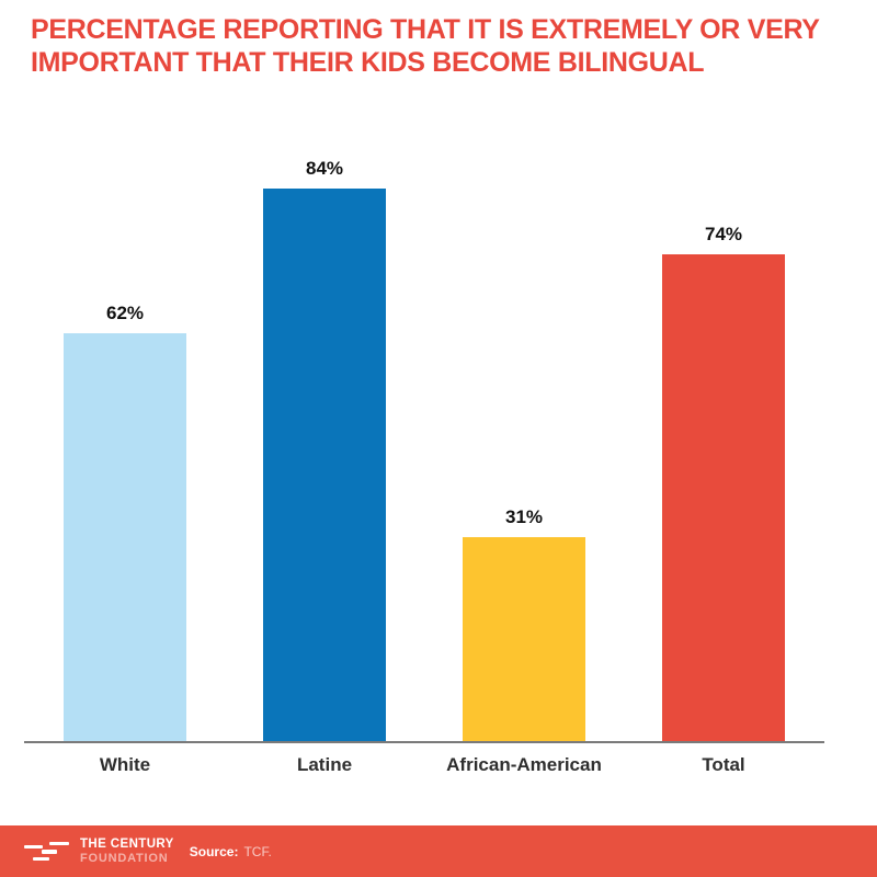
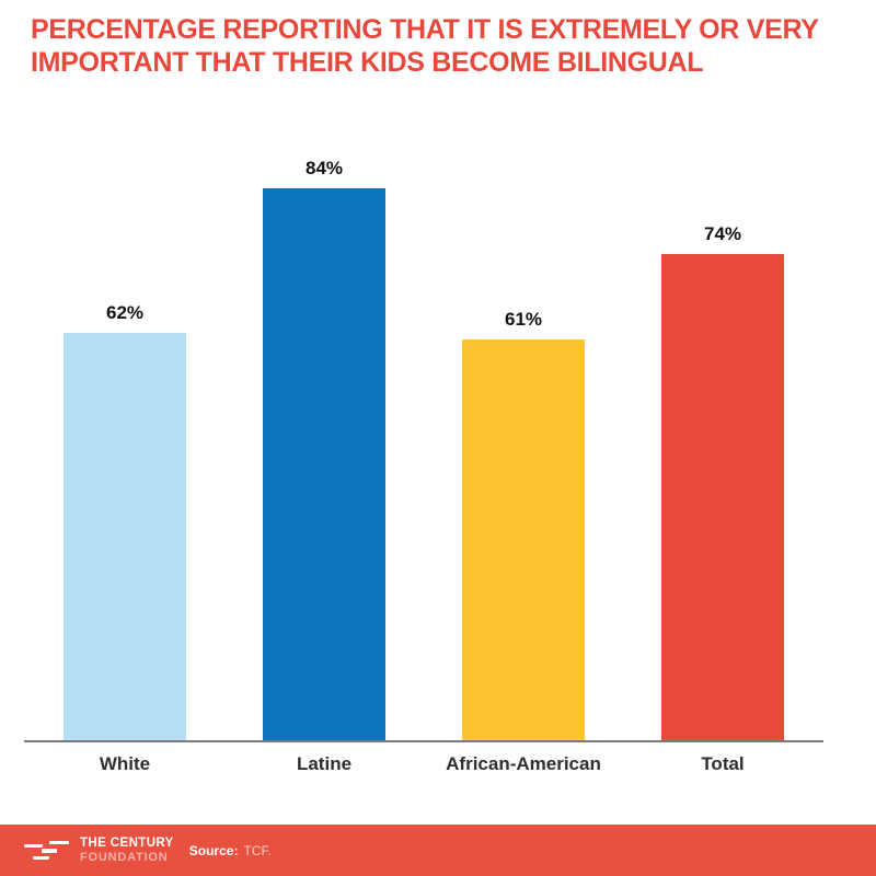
African-American: 31% -> 61%
